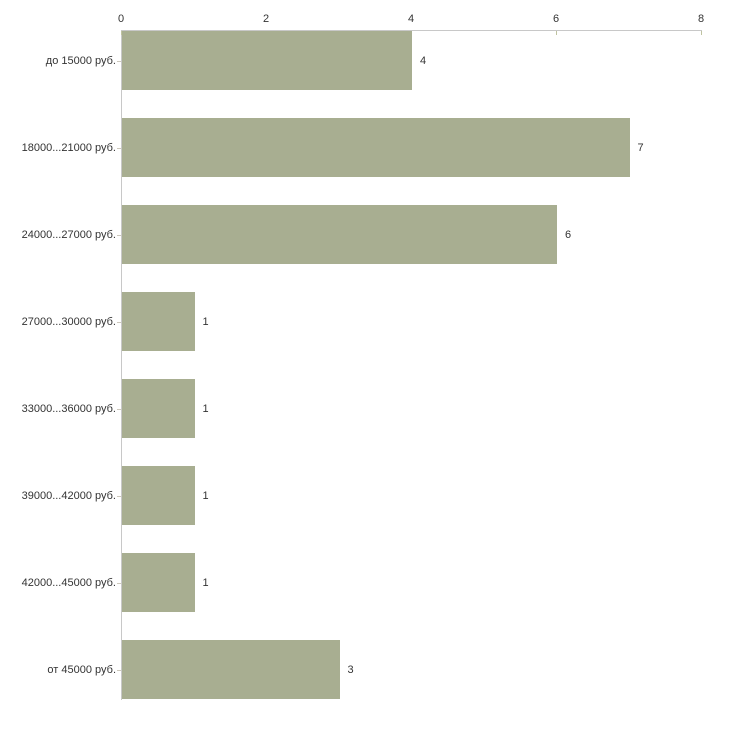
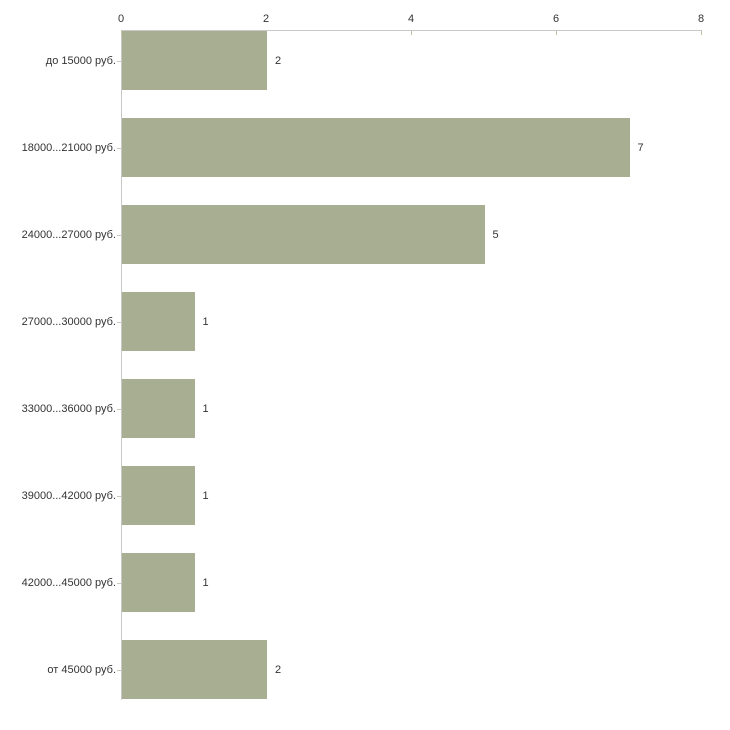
до 15000 руб.: 4 -> 2
24000...27000 руб.: 6 -> 5
от 45000 руб.: 3 -> 2
